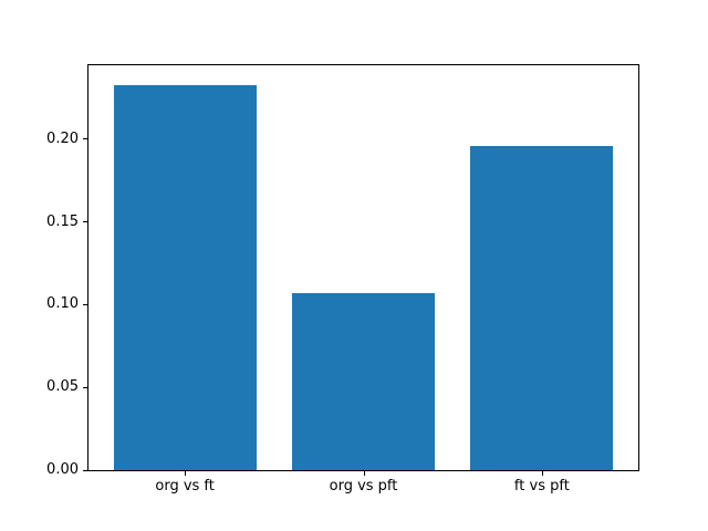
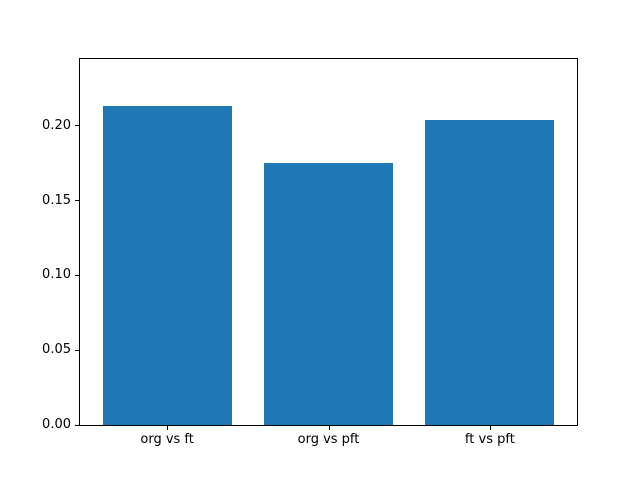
org vs ft: 0.233 -> 0.213
org vs pft: 0.107 -> 0.175
ft vs pft: 0.196 -> 0.204
